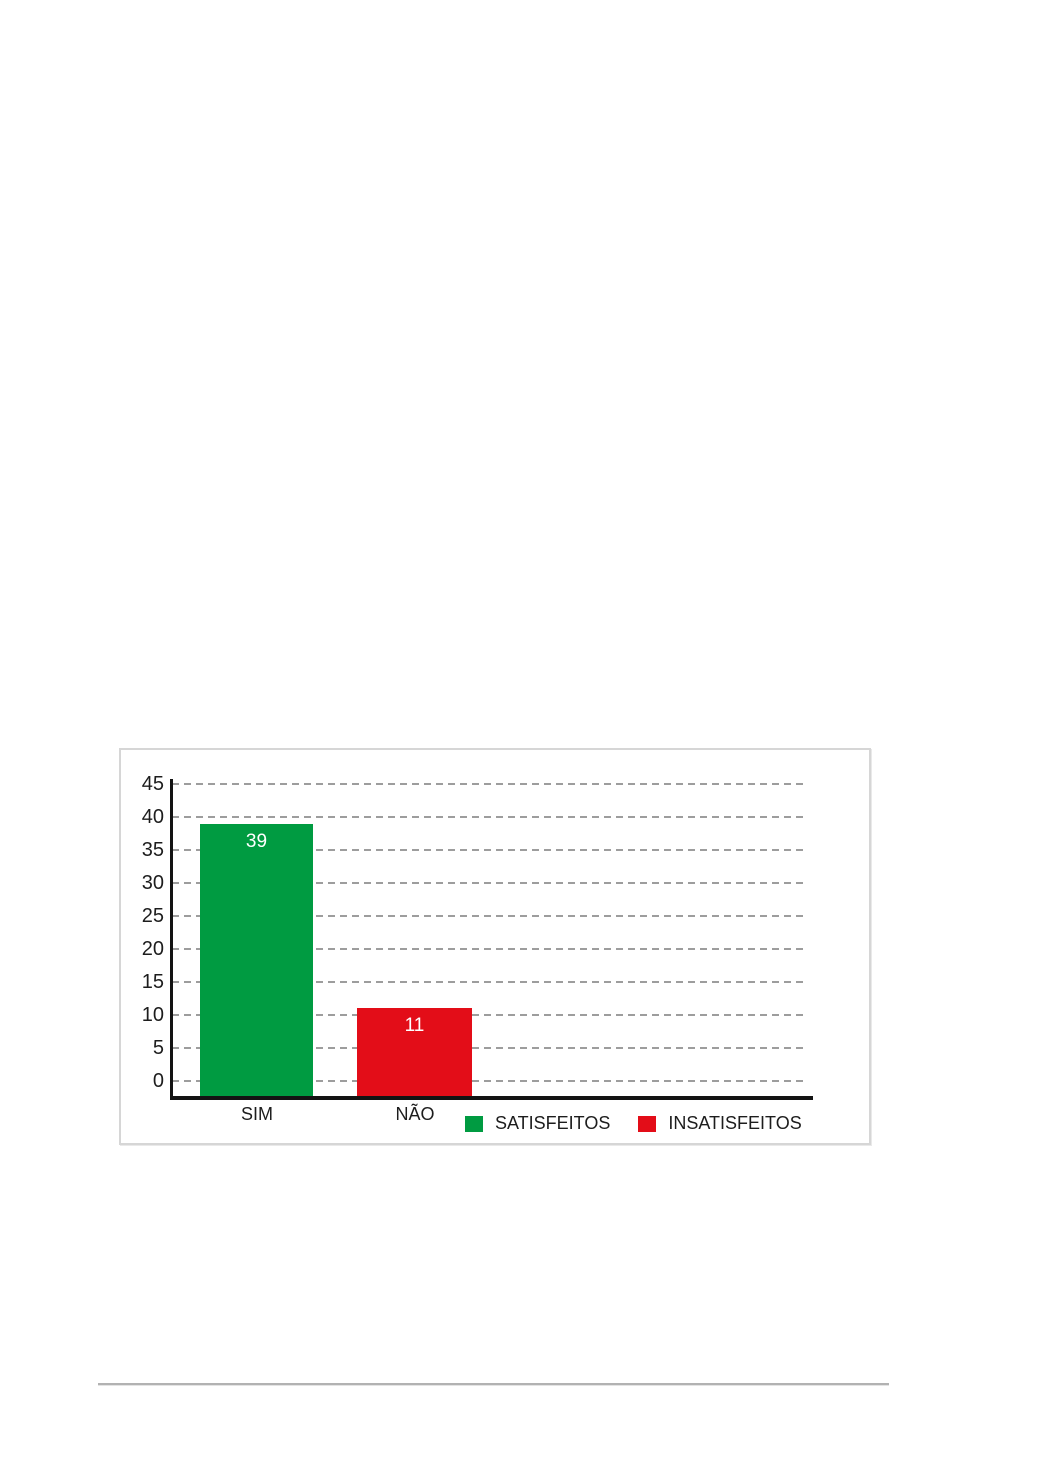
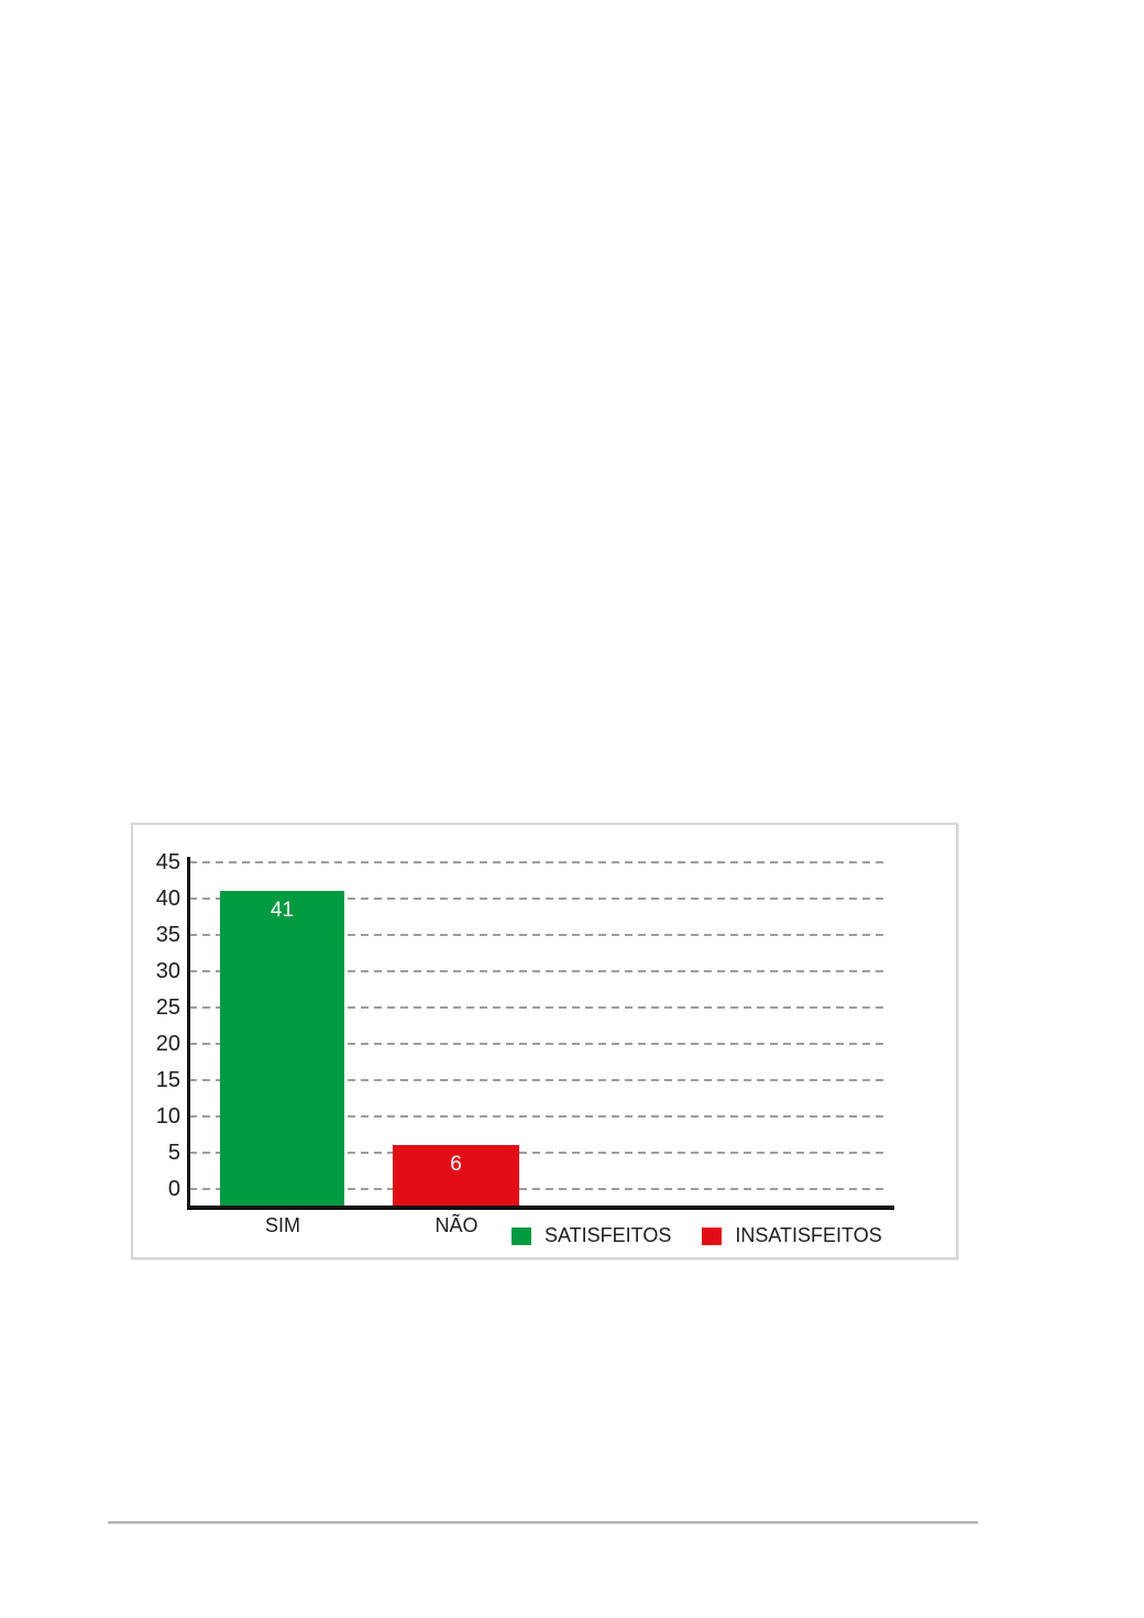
SIM: 39 -> 41
NÃO: 11 -> 6
